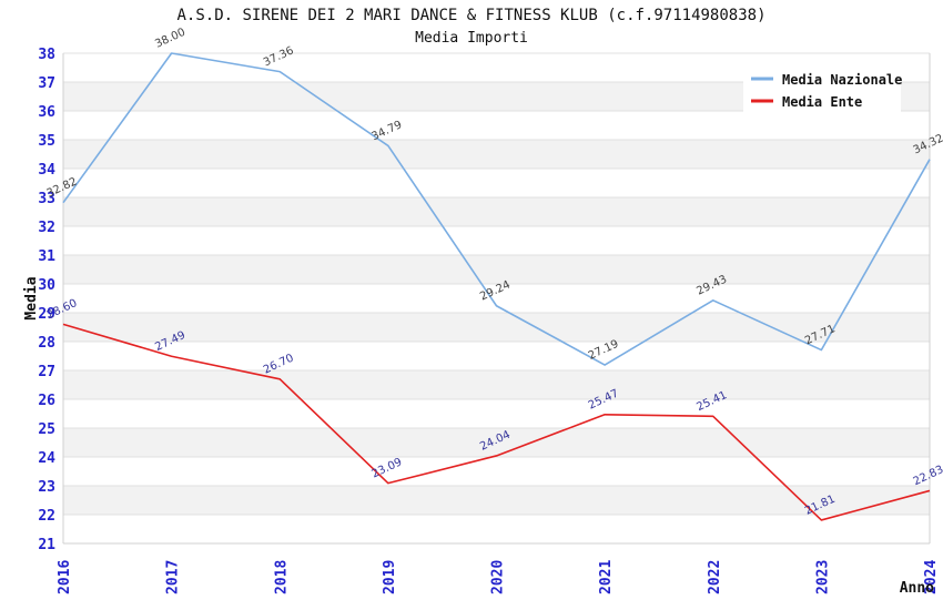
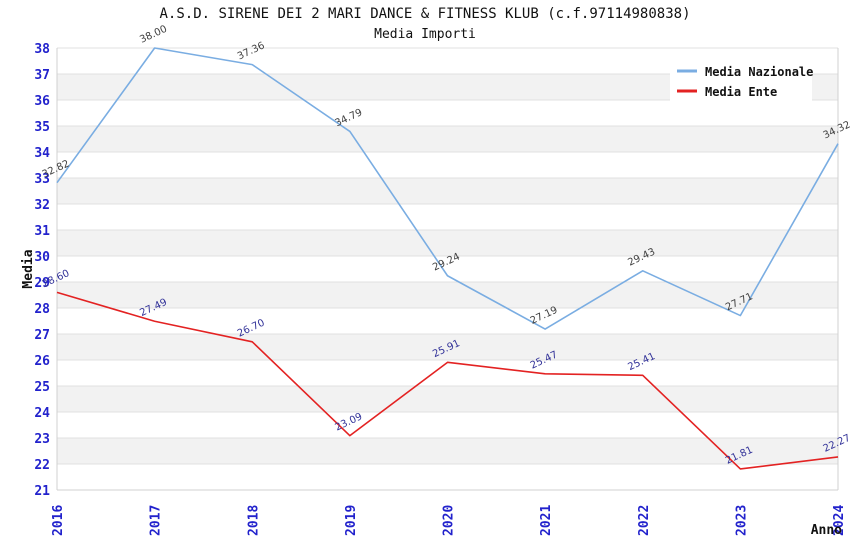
Media Ente/2020: 24.04 -> 25.91
Media Ente/2024: 22.83 -> 22.27
